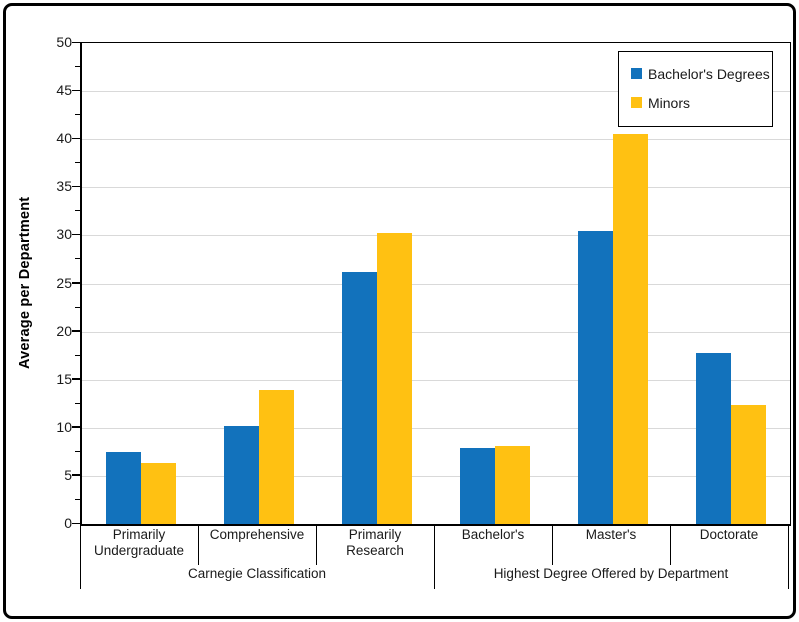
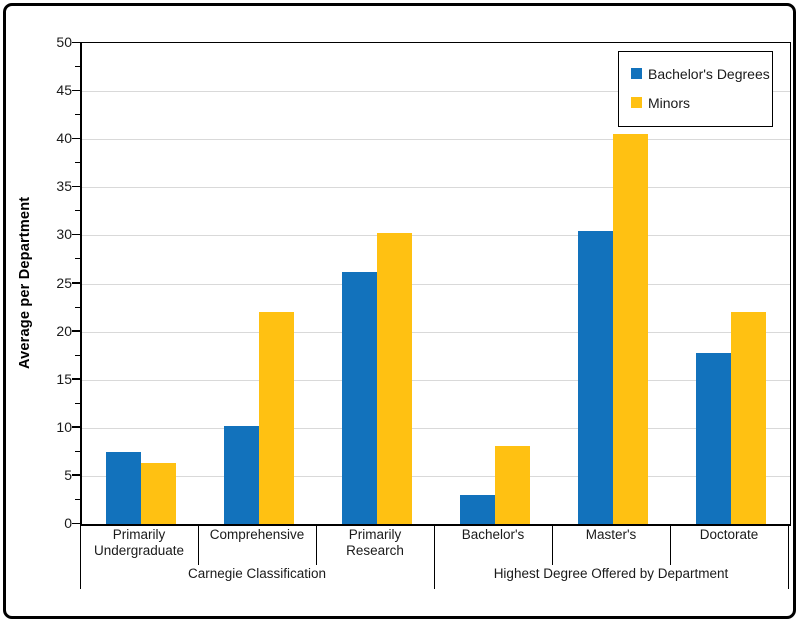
Minors/Comprehensive: 14 -> 22
Bachelor's Degrees/Bachelor's: 8 -> 3
Minors/Doctorate: 12 -> 22
